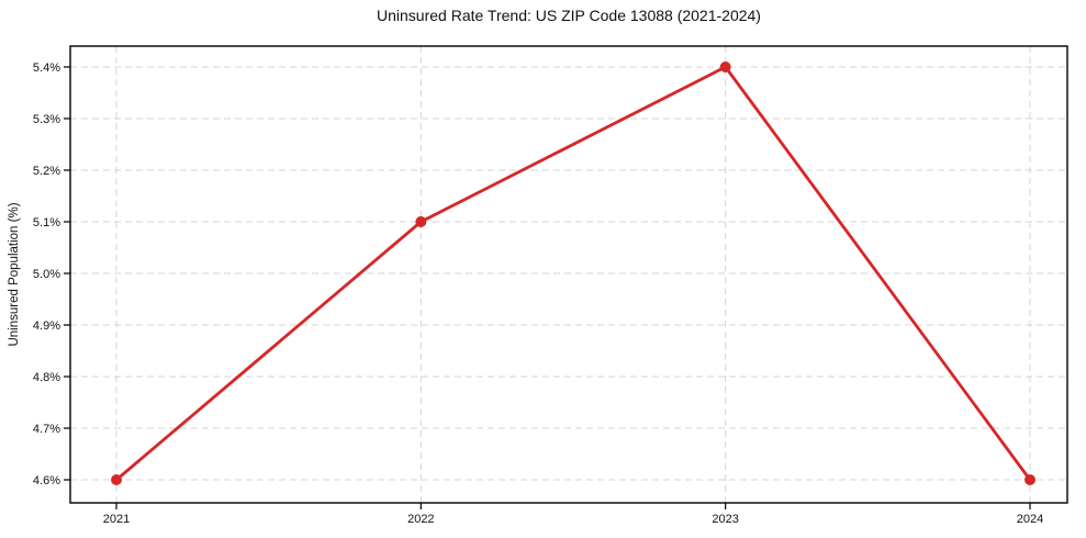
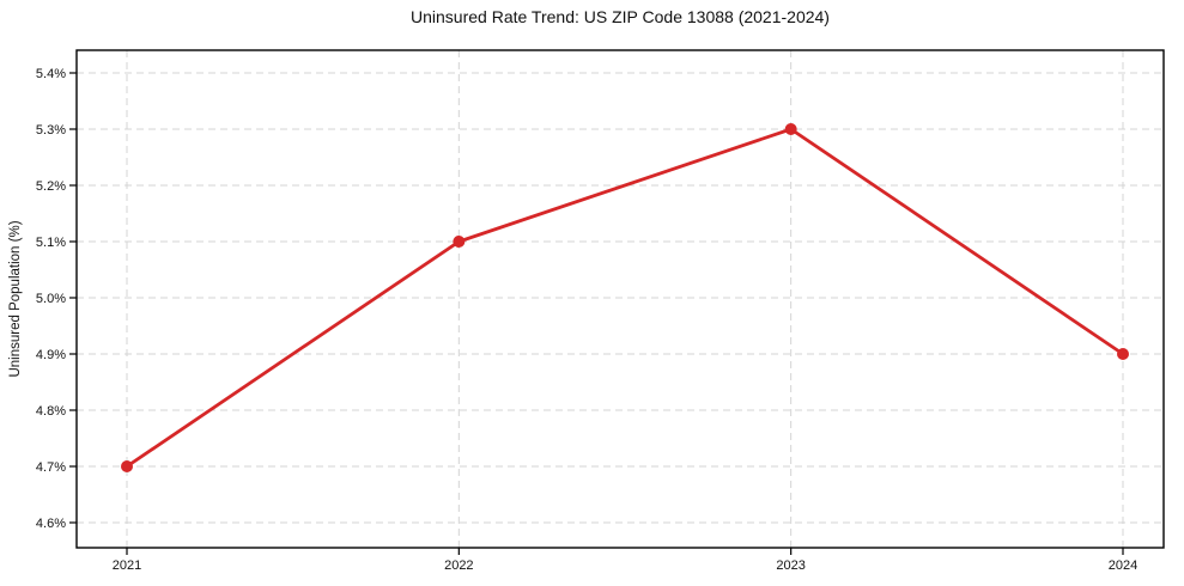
2021: 4.6% -> 4.7%
2023: 5.4% -> 5.3%
2024: 4.6% -> 4.9%
